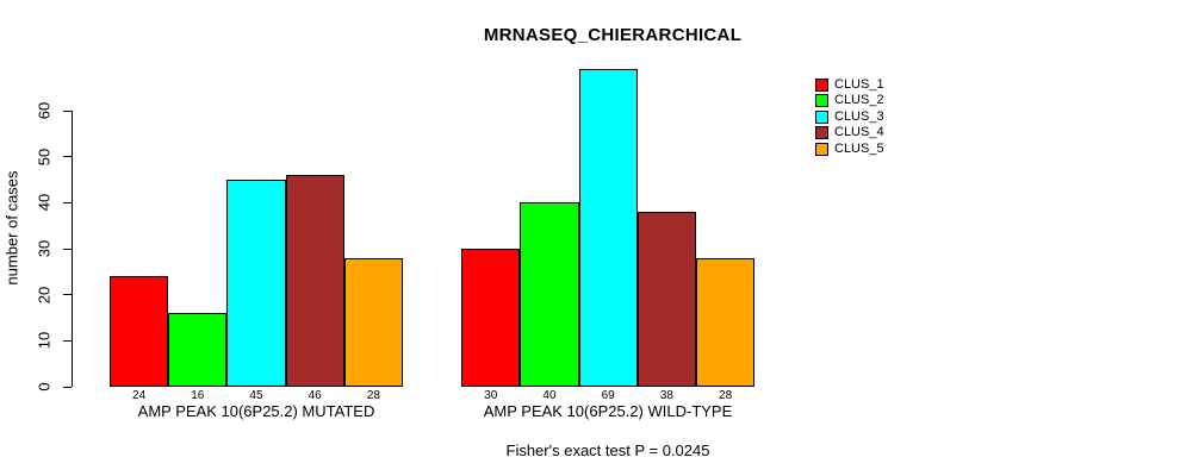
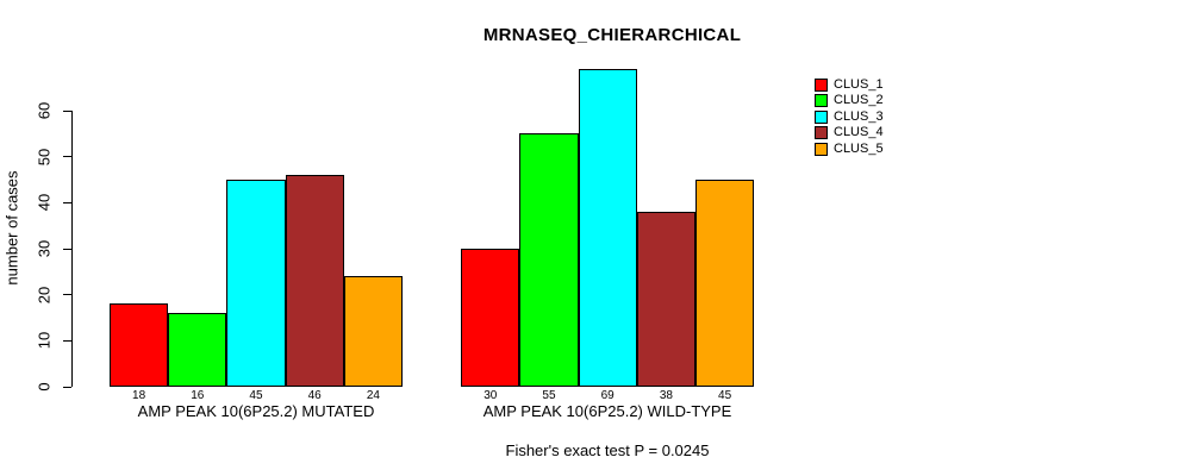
CLUS_1/AMP PEAK 10(6P25.2) MUTATED: 24 -> 18
CLUS_5/AMP PEAK 10(6P25.2) MUTATED: 28 -> 24
CLUS_2/AMP PEAK 10(6P25.2) WILD-TYPE: 40 -> 55
CLUS_5/AMP PEAK 10(6P25.2) WILD-TYPE: 28 -> 45
